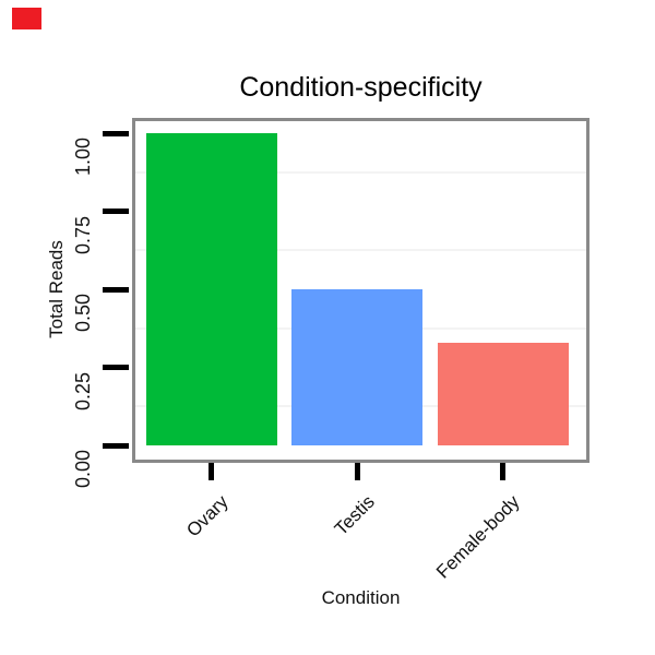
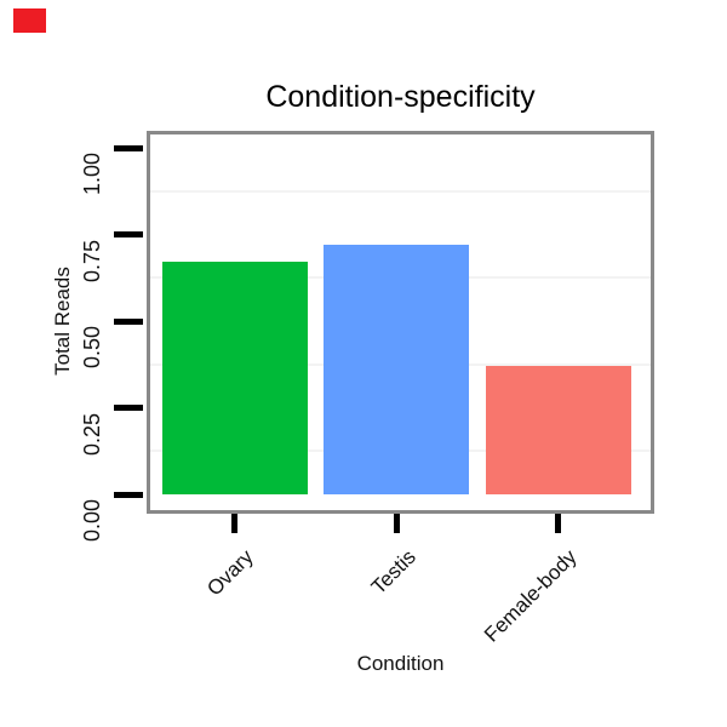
Ovary: 1.00 -> 0.67
Testis: 0.50 -> 0.72
Female-body: 0.33 -> 0.37
